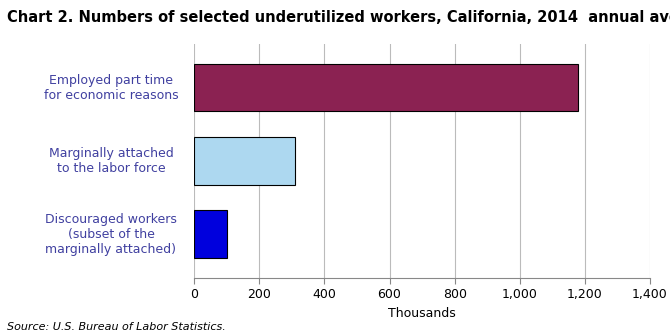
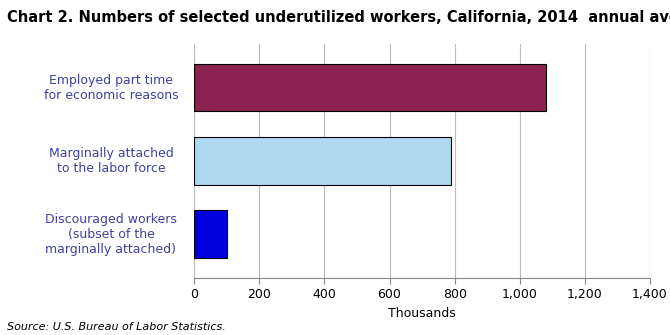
Employed part time for economic reasons: 1,180 -> 1,080
Marginally attached to the labor force: 310 -> 790
